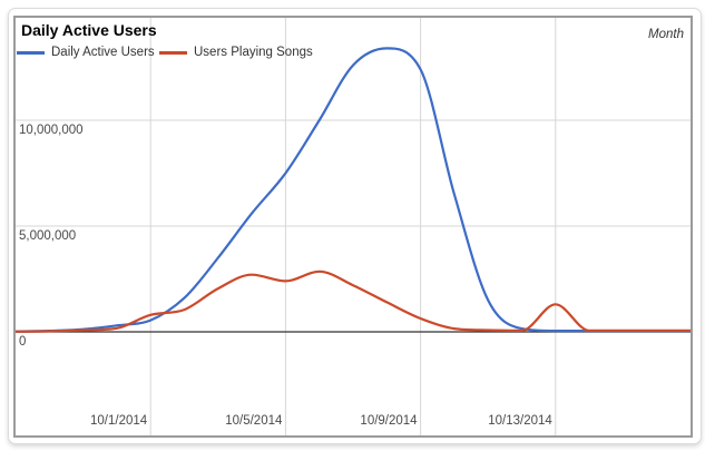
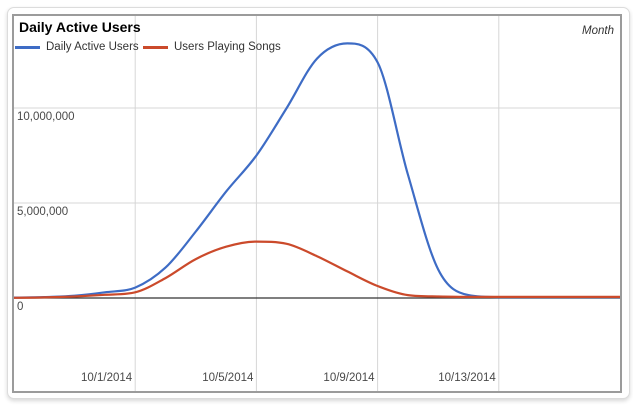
Users Playing Songs/10/1/2014: 800000 -> 300000
Users Playing Songs/10/5/2014: 2400000 -> 3000000
Users Playing Songs/10/13/2014: 1300000 -> 100000
